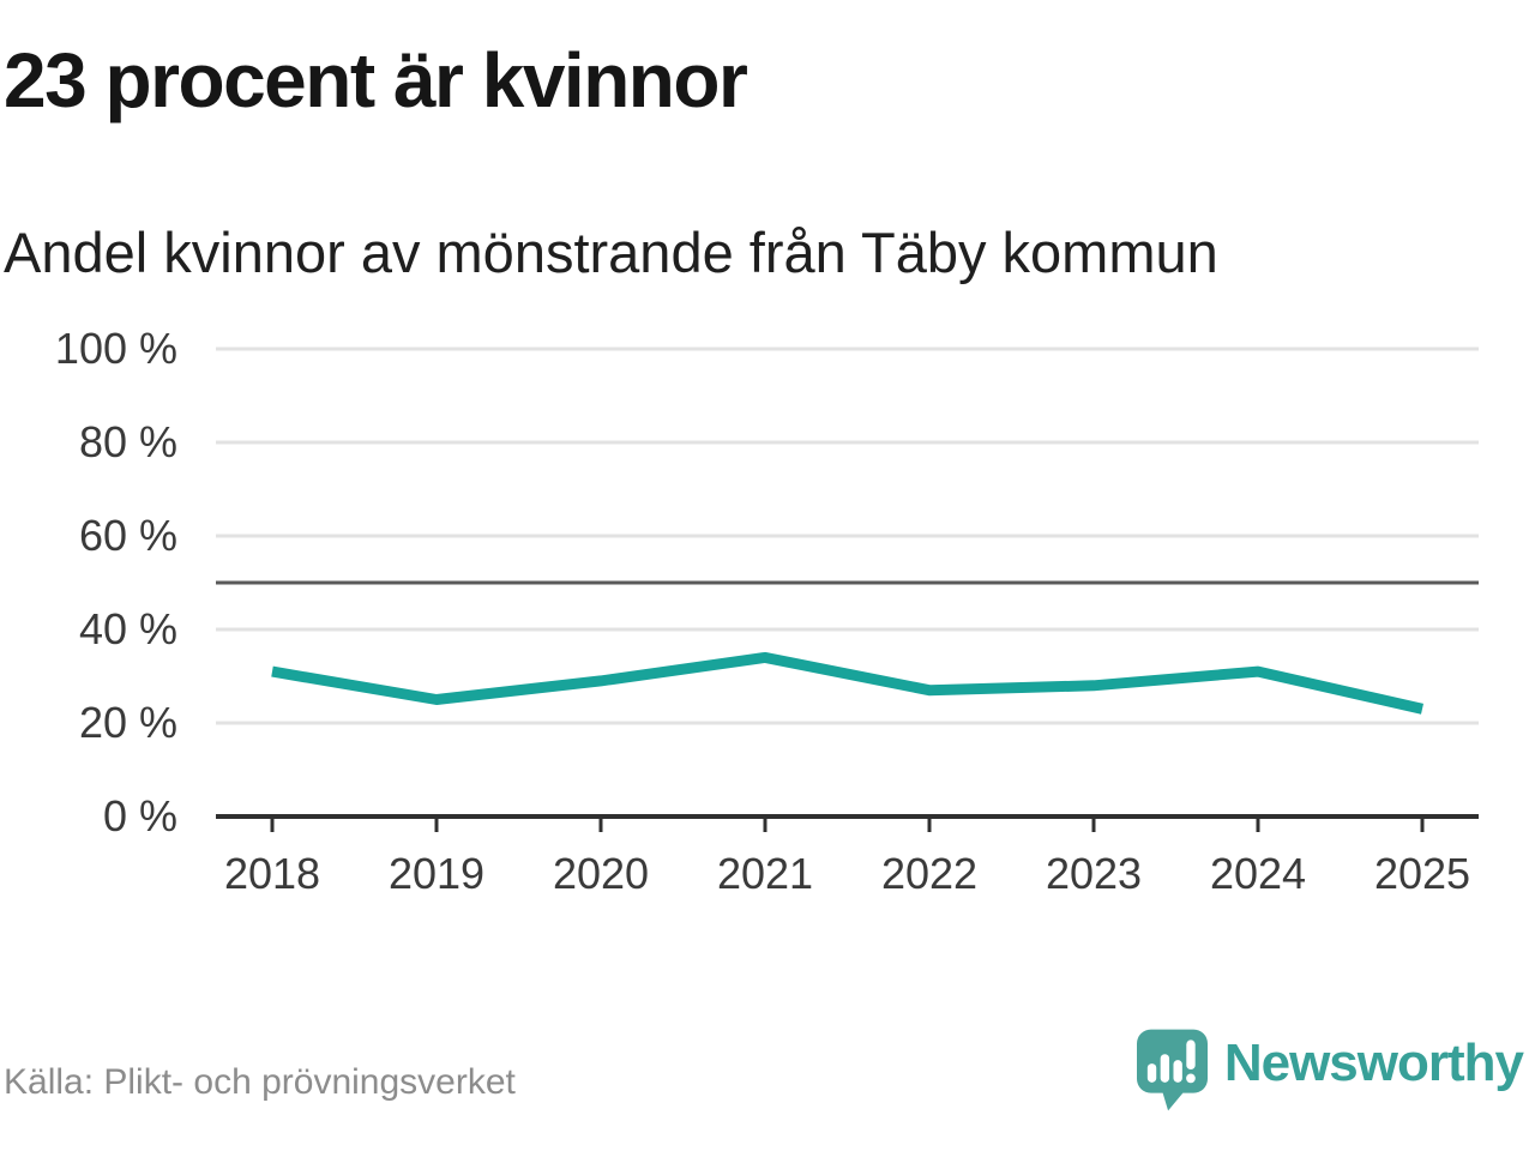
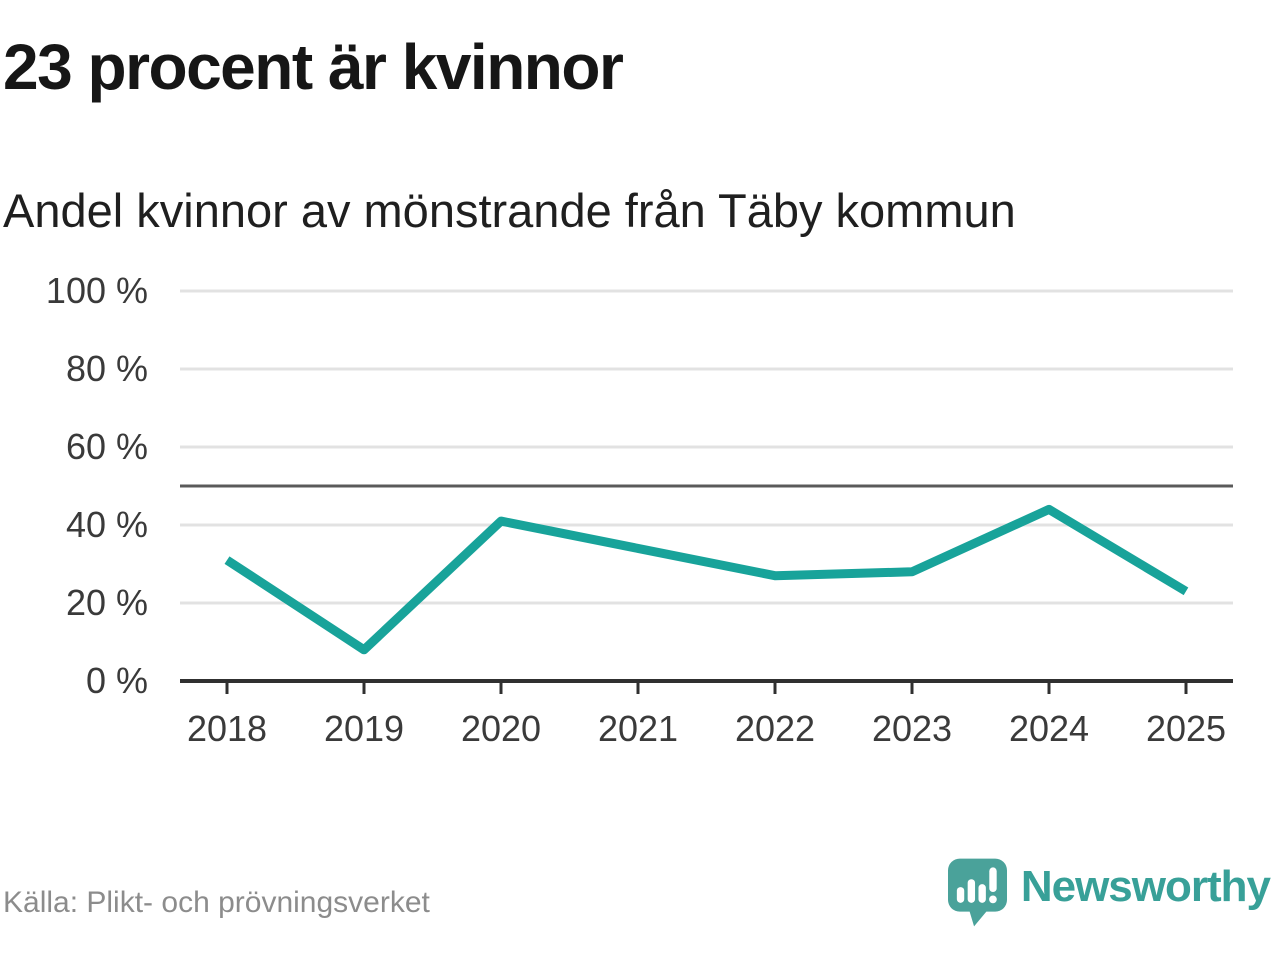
2019: 25% -> 8%
2020: 29% -> 41%
2024: 31% -> 44%
